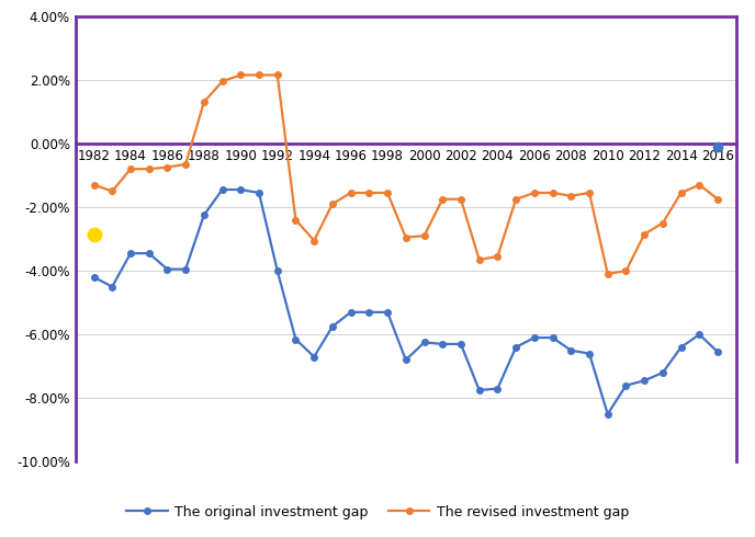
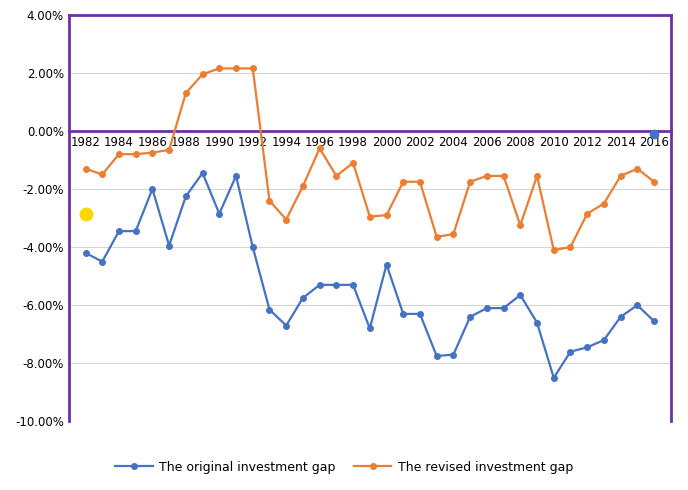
The original investment gap/1986: -3.95% -> -2.00%
The original investment gap/1990: -1.45% -> -2.85%
The revised investment gap/1996: -1.55% -> -0.60%
The revised investment gap/1998: -1.55% -> -1.10%
The original investment gap/2000: -6.25% -> -4.60%
The original investment gap/2008: -6.50% -> -5.65%
The revised investment gap/2008: -1.65% -> -3.25%
